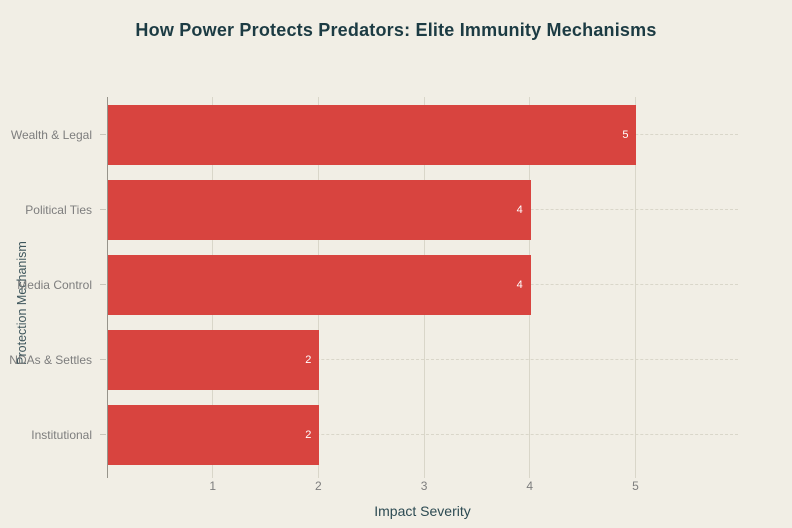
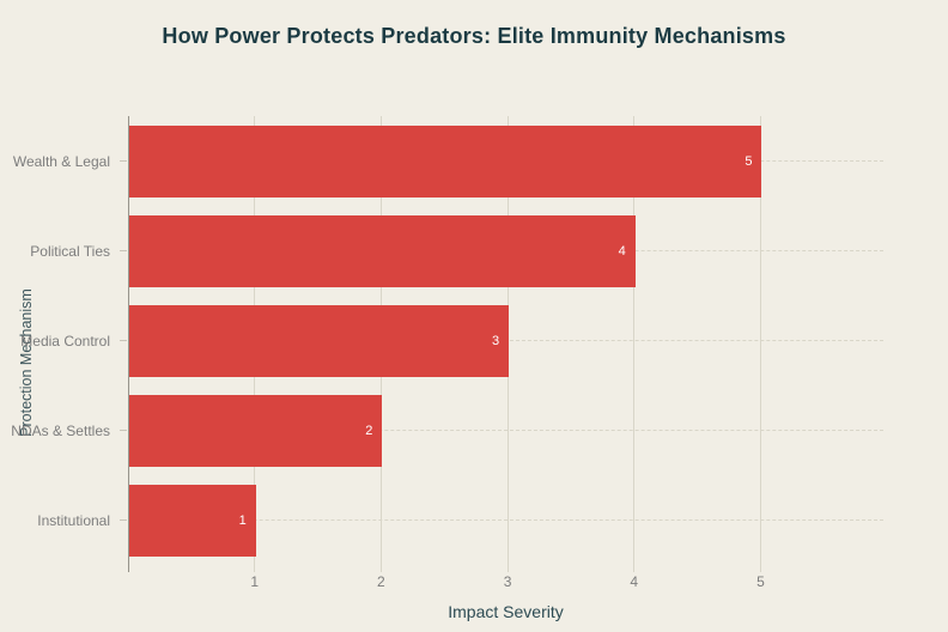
Media Control: 4 -> 3
Institutional: 2 -> 1
